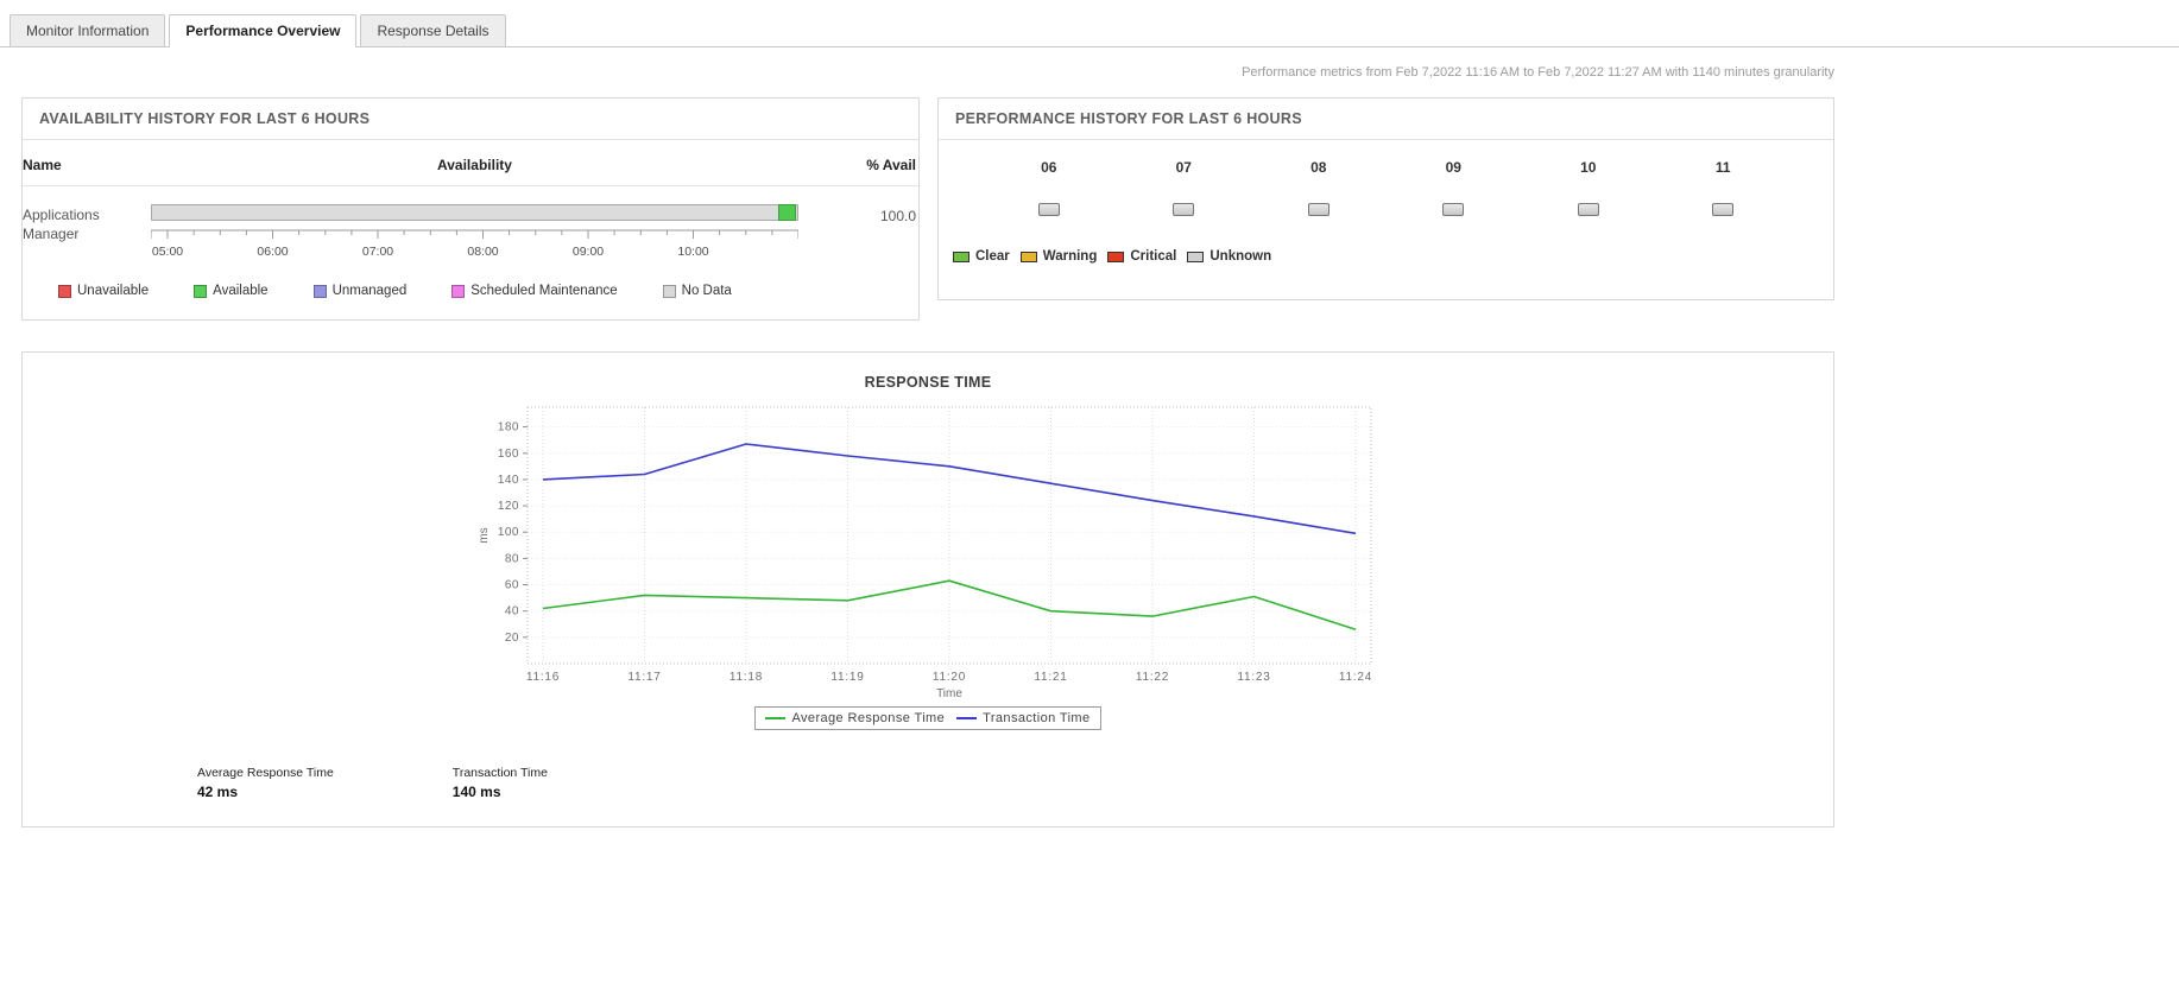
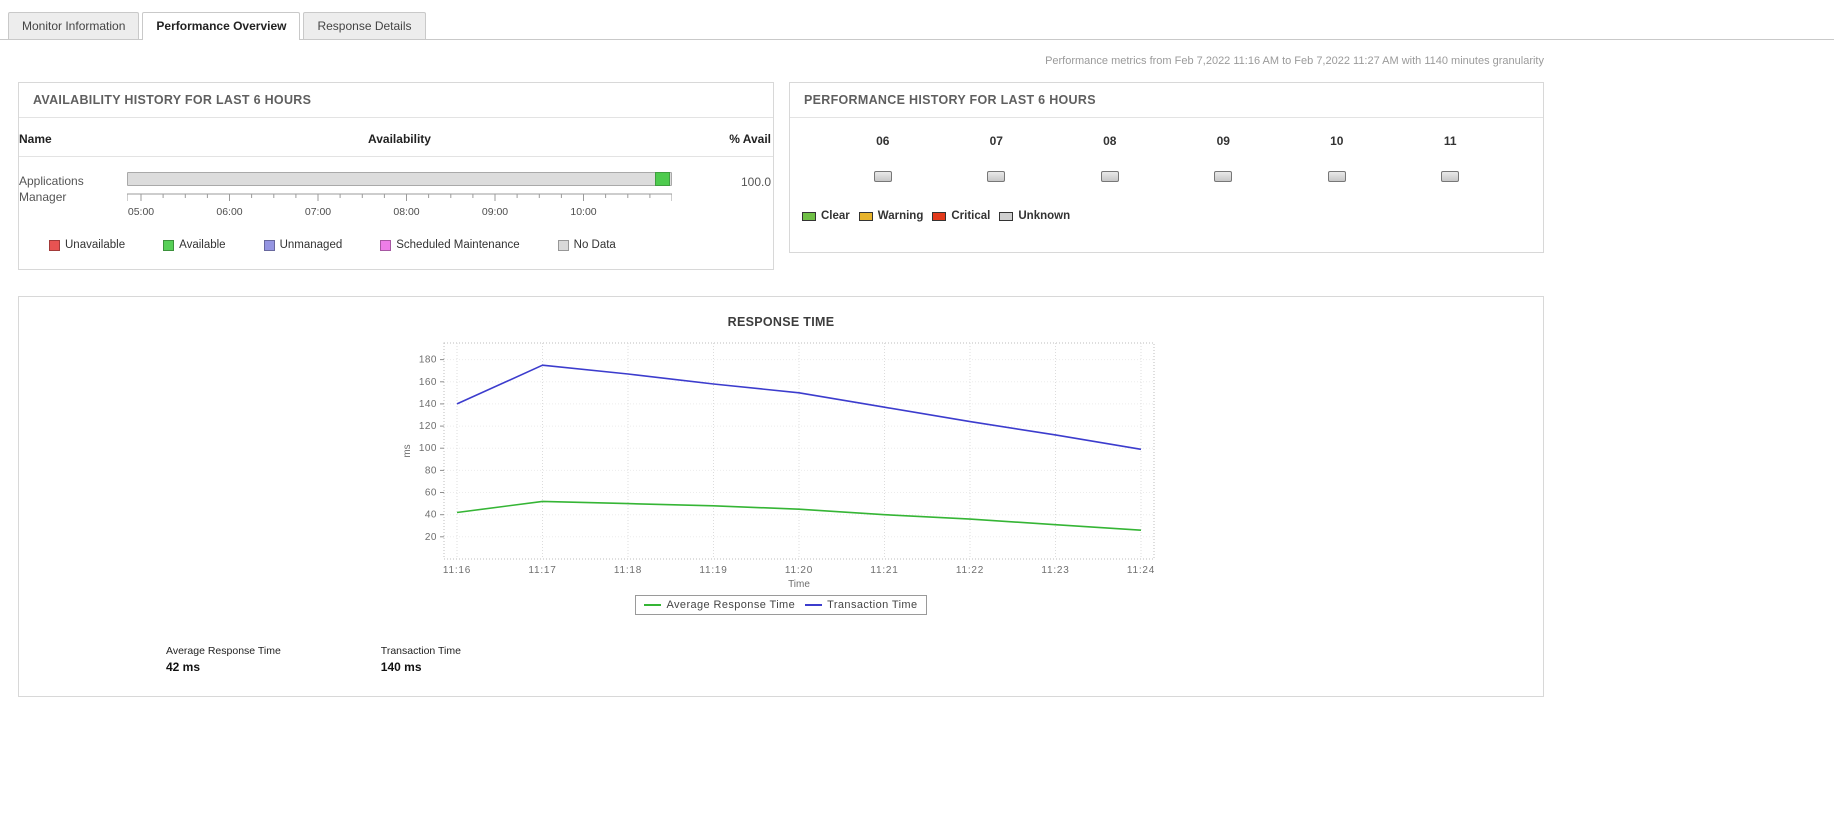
Transaction Time/11:17: 144 -> 175
Average Response Time/11:20: 63 -> 45
Average Response Time/11:23: 51 -> 31
